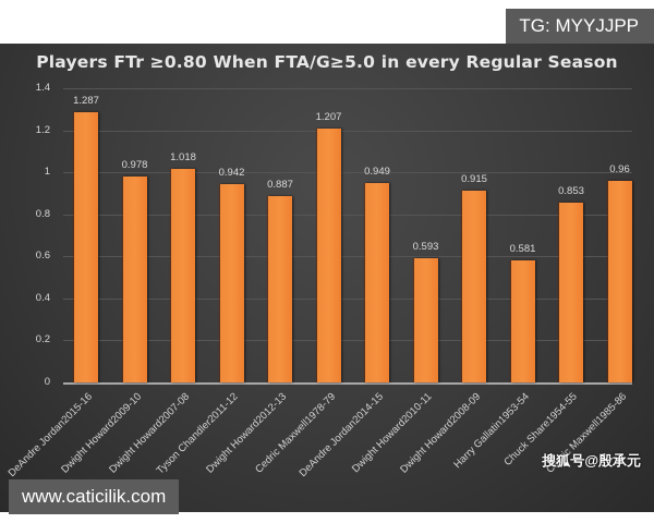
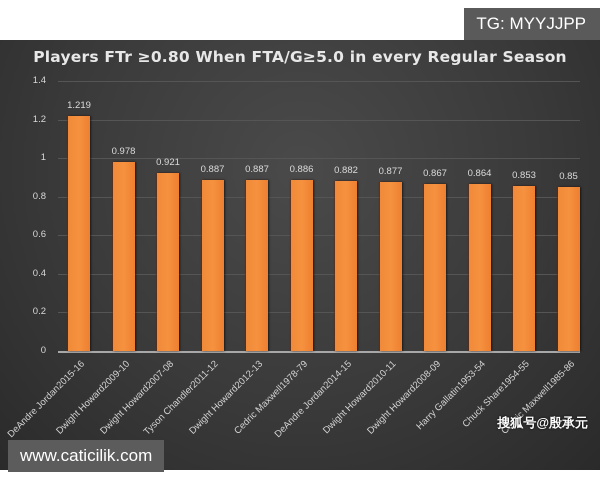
DeAndre Jordan2015-16: 1.287 -> 1.219
Dwight Howard2007-08: 1.018 -> 0.921
Tyson Chandler2011-12: 0.942 -> 0.887
Cedric Maxwell1978-79: 1.207 -> 0.886
DeAndre Jordan2014-15: 0.949 -> 0.882
Dwight Howard2010-11: 0.593 -> 0.877
Dwight Howard2008-09: 0.915 -> 0.867
Harry Gallatin1953-54: 0.581 -> 0.864
Cedric Maxwell1985-86: 0.96 -> 0.85
